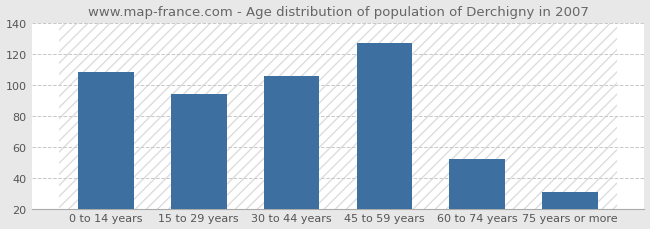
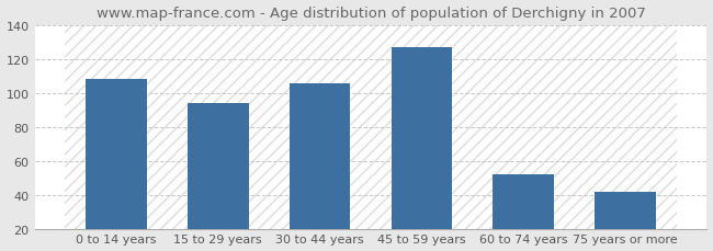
75 years or more: 31 -> 42
